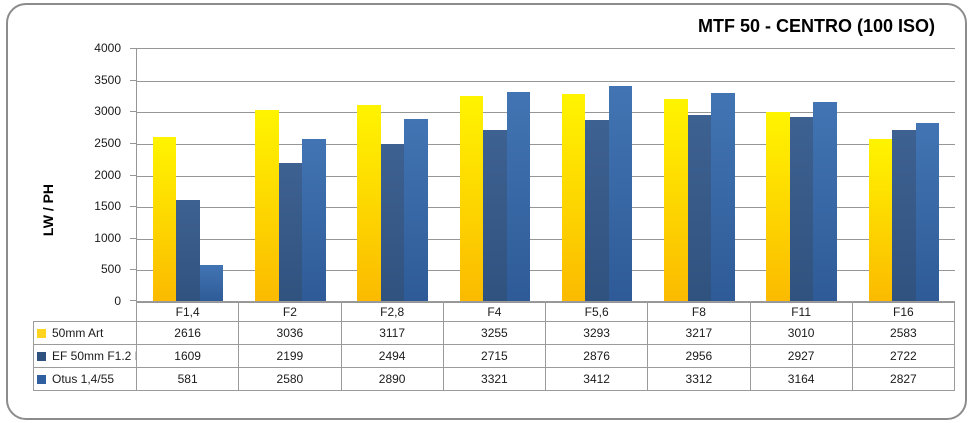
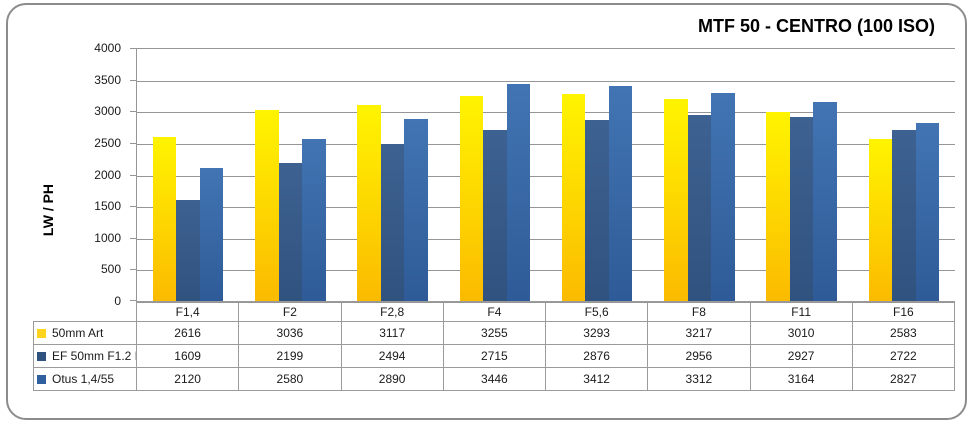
Otus 1,4/55/F1,4: 581 -> 2120
Otus 1,4/55/F4: 3321 -> 3446
